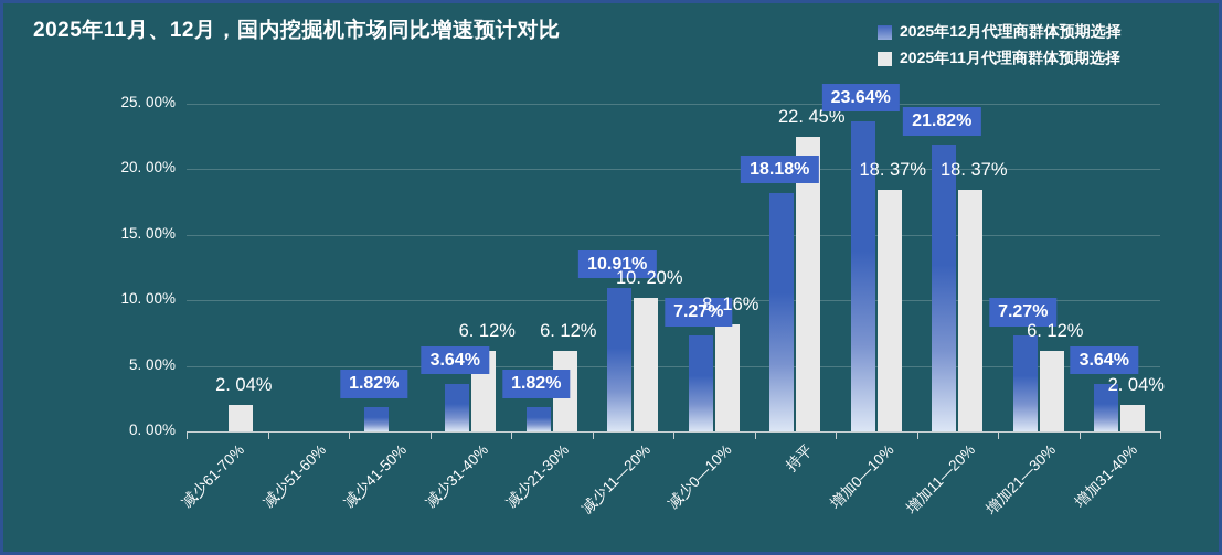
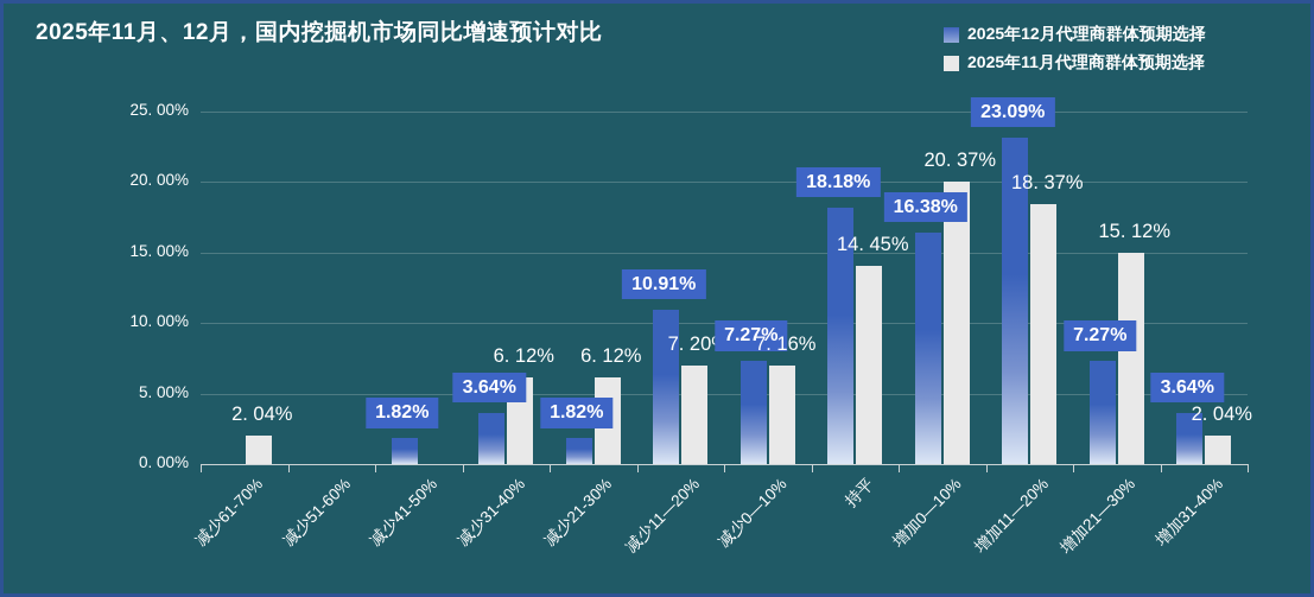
2025年11月代理商群体预期选择/减少11—20%: 10 -> 7
2025年11月代理商群体预期选择/减少0—10%: 8 -> 7
2025年11月代理商群体预期选择/持平: 22 -> 14
2025年12月代理商群体预期选择/增加0—10%: 23.64% -> 16.38%
2025年11月代理商群体预期选择/增加0—10%: 18 -> 20
2025年12月代理商群体预期选择/增加11—20%: 21.82% -> 23.09%
2025年11月代理商群体预期选择/增加21—30%: 6 -> 15
